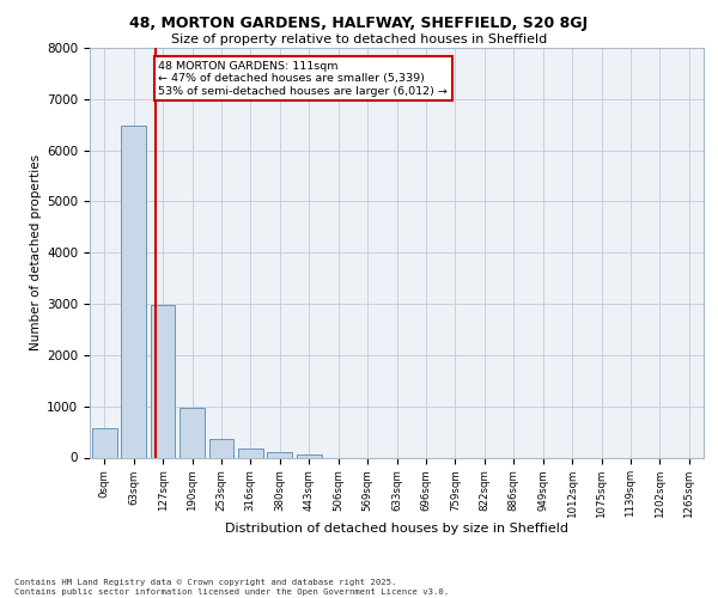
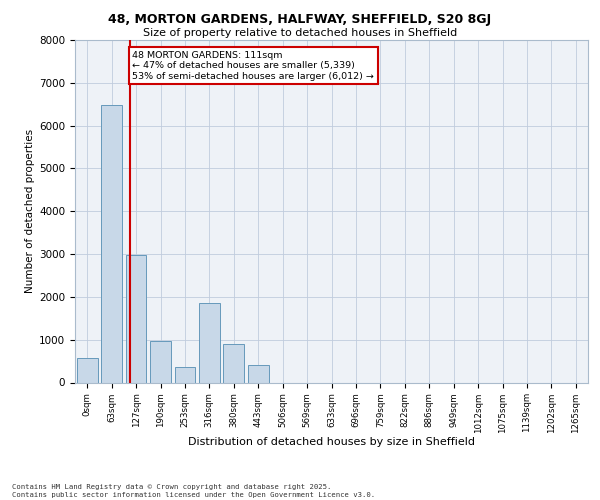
316sqm: 170 -> 1850
380sqm: 110 -> 900
443sqm: 70 -> 400
